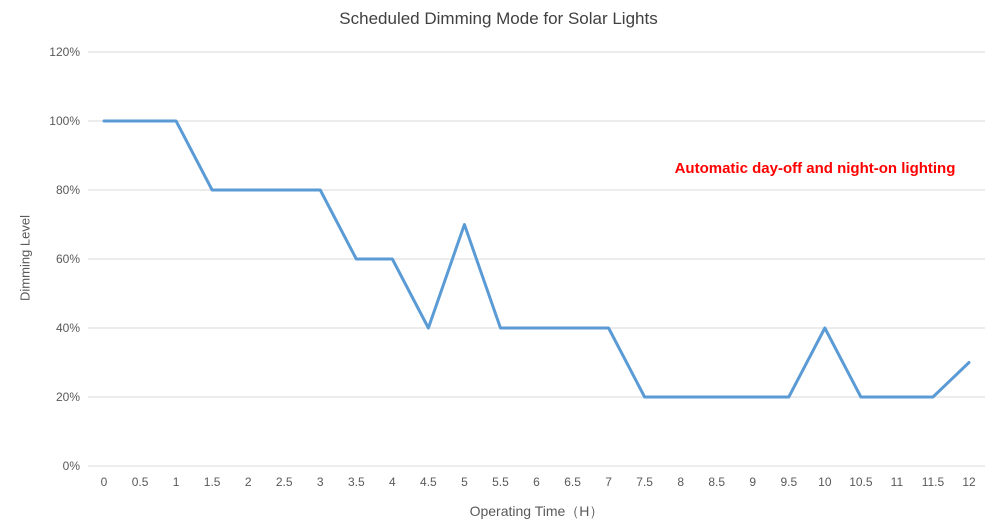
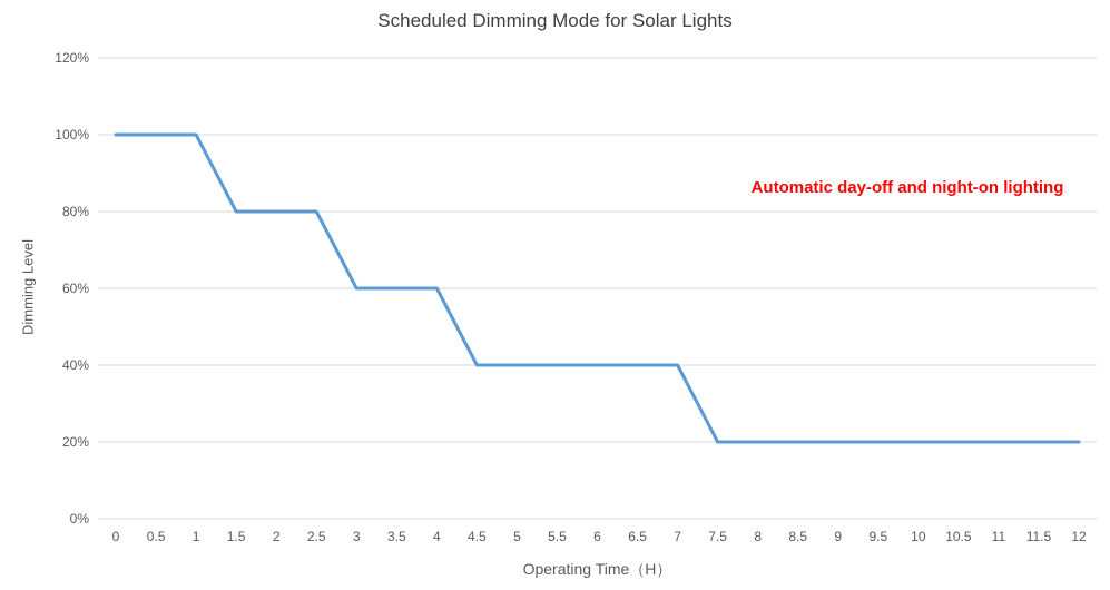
3: 80% -> 60%
5: 70% -> 40%
10: 40% -> 20%
12: 30% -> 20%
